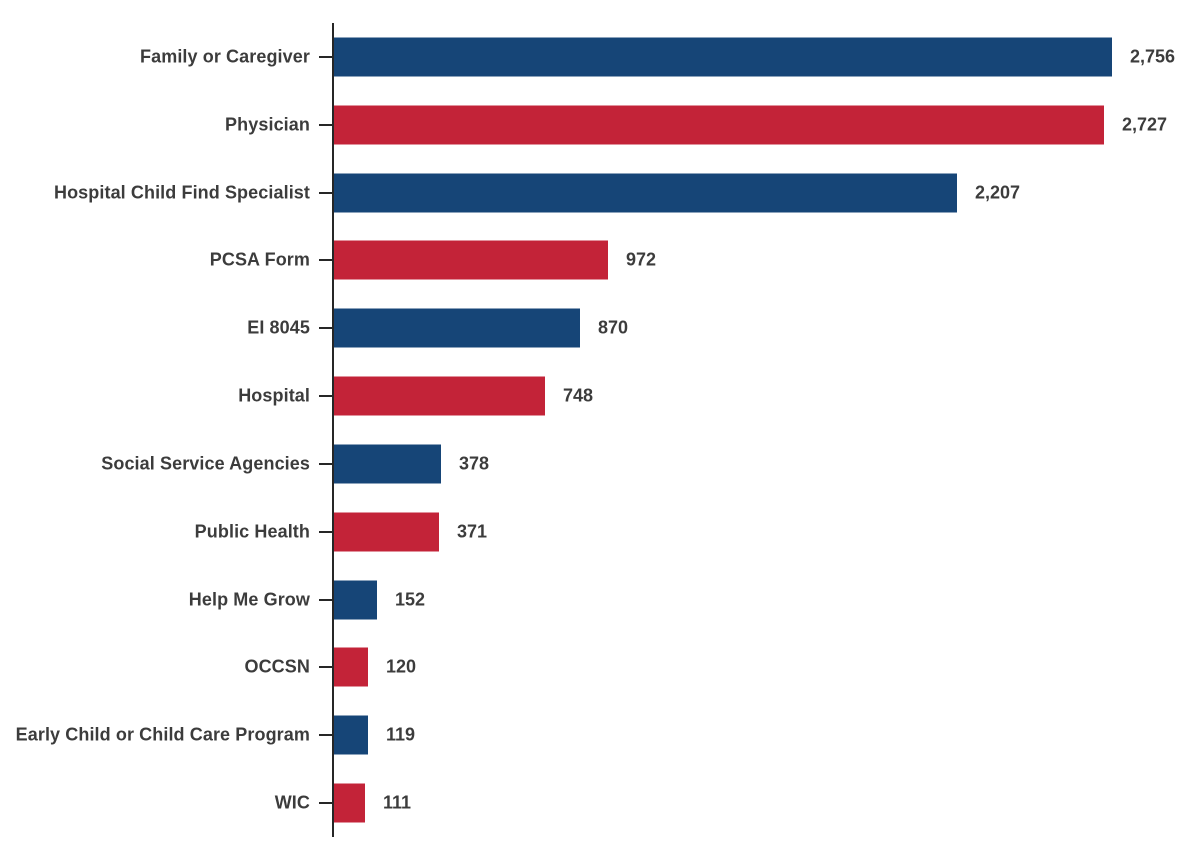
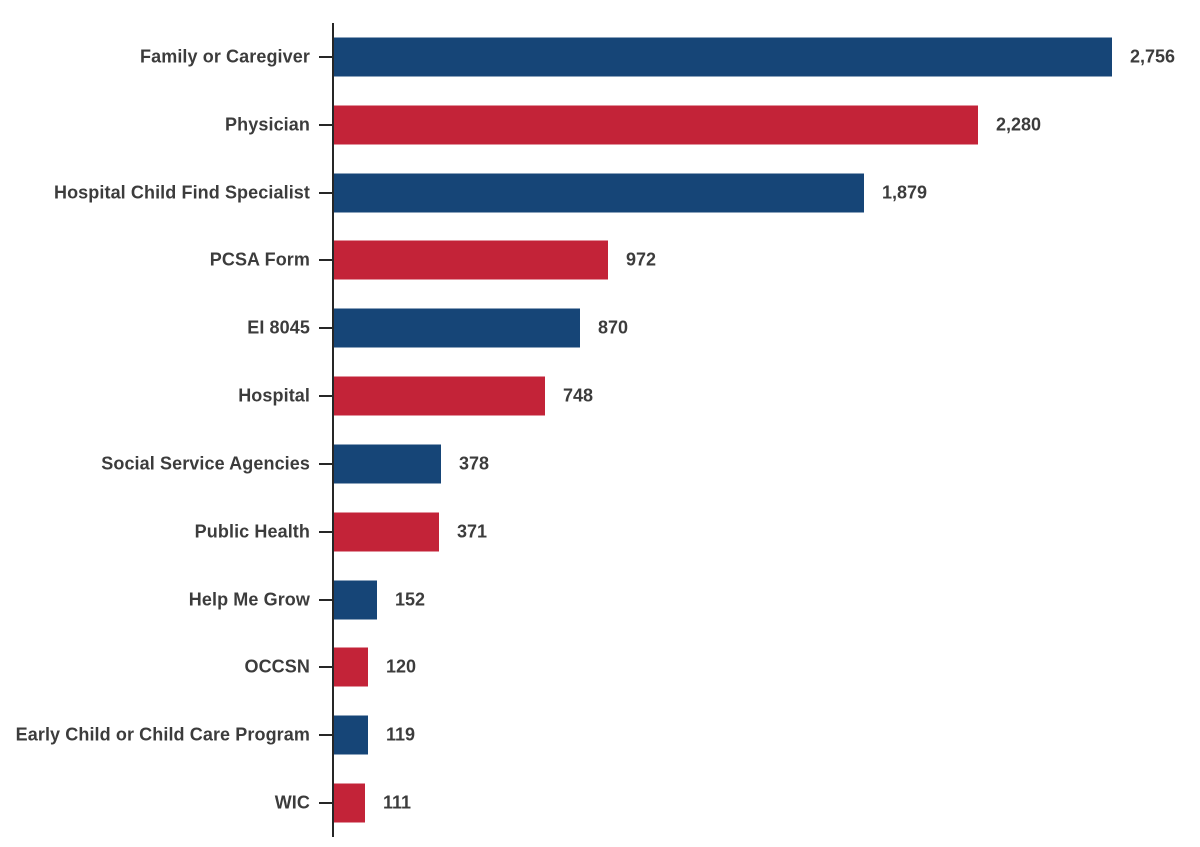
Physician: 2,727 -> 2,280
Hospital Child Find Specialist: 2,207 -> 1,879
